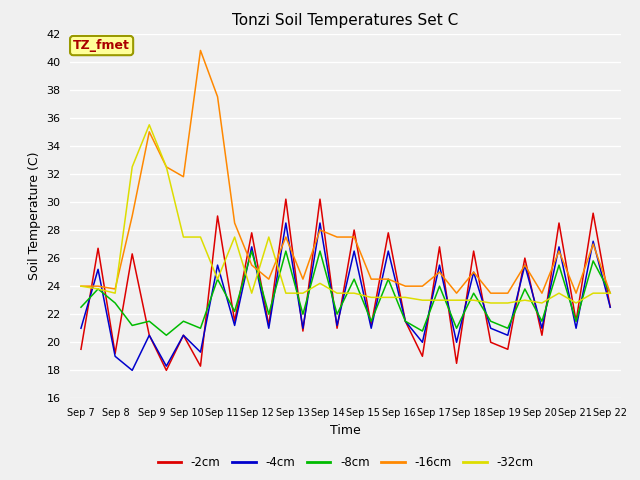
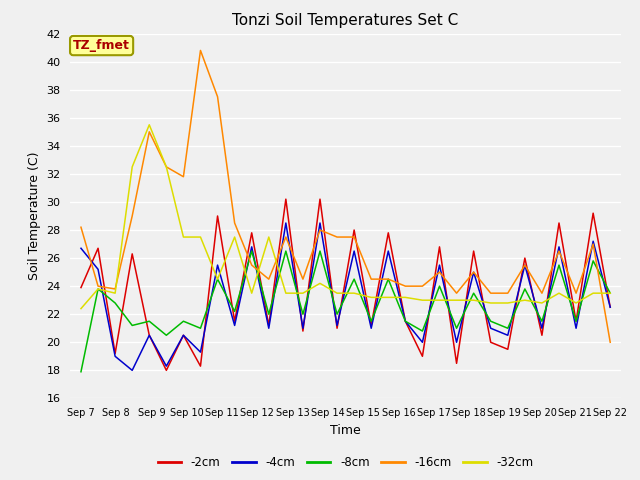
-2cm/Sep 7: 19.5 -> 23.9
-4cm/Sep 7: 21.0 -> 26.7
-8cm/Sep 7: 22.5 -> 17.9
-16cm/Sep 7: 24.0 -> 28.2
-32cm/Sep 7: 24.0 -> 22.4
-16cm/Sep 22: 23.5 -> 20.0
